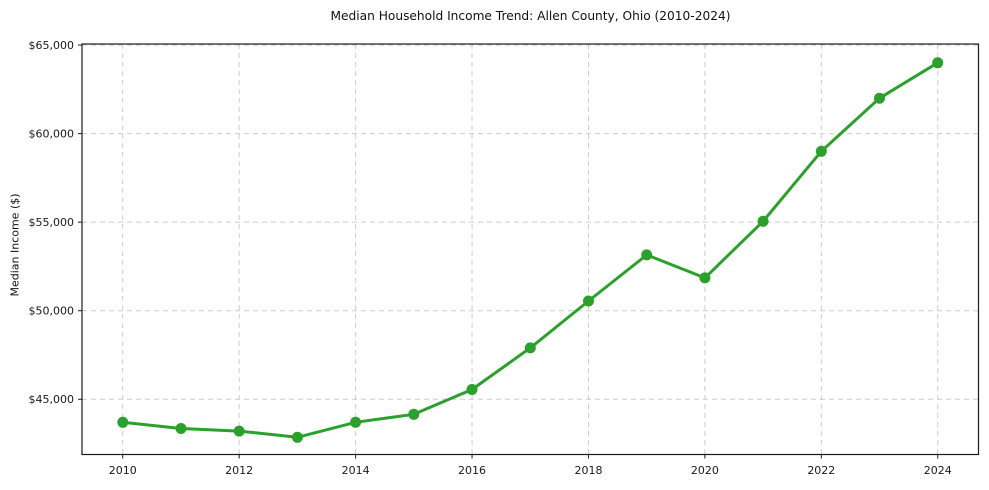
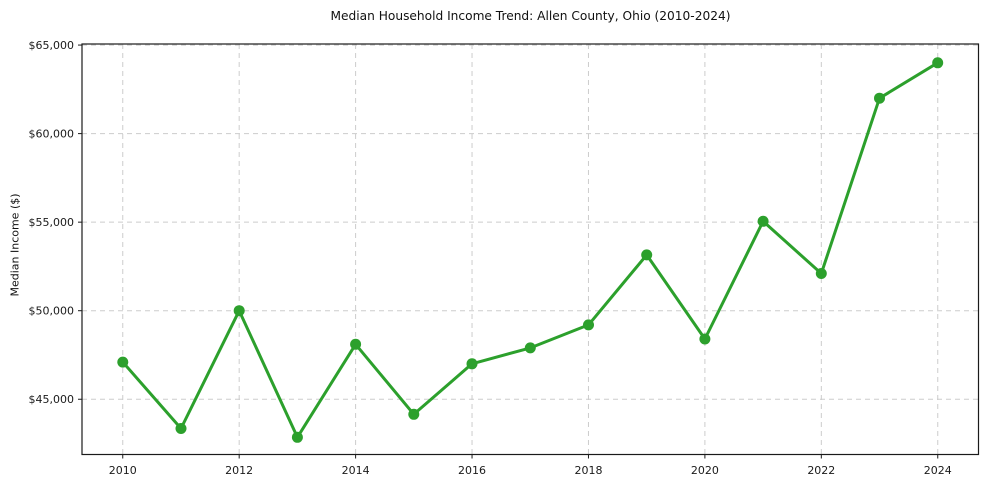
2010: $43700 -> $47100
2012: $43200 -> $50000
2014: $43700 -> $48100
2016: $45600 -> $47000
2018: $50600 -> $49200
2020: $51800 -> $48400
2022: $59000 -> $52100
